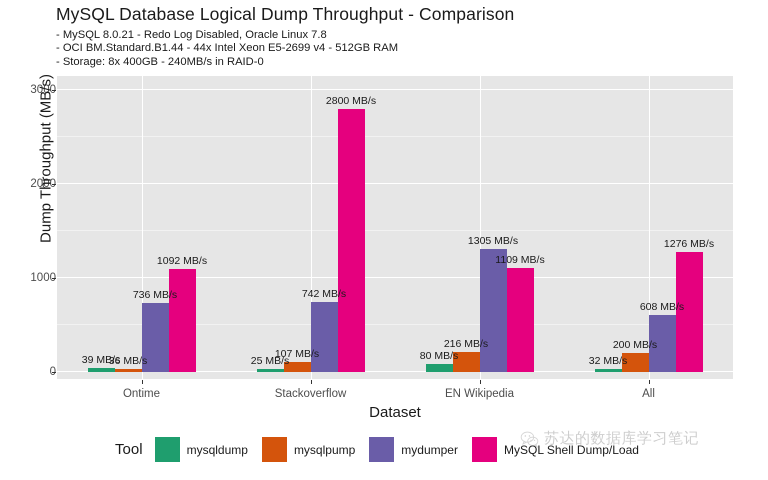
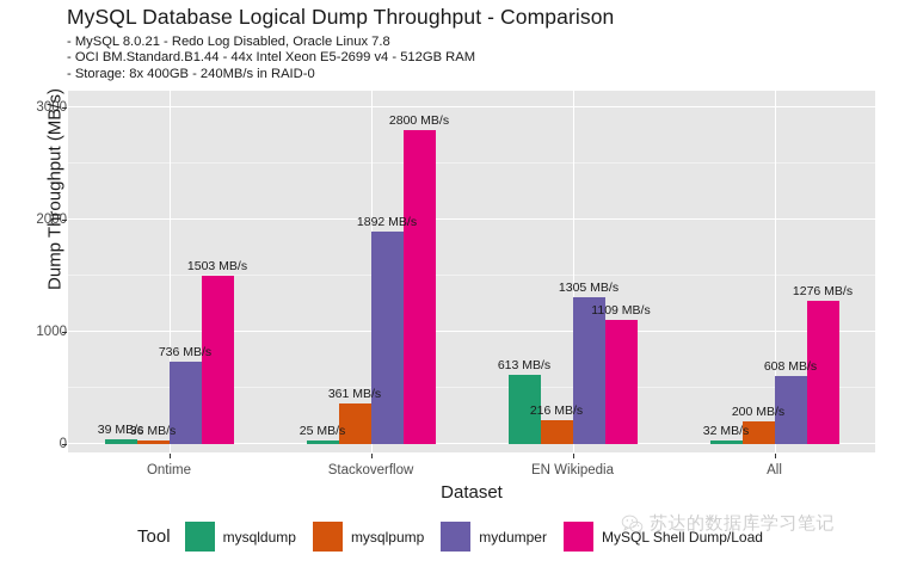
MySQL Shell Dump/Load/Ontime: 1092 -> 1503
mysqlpump/Stackoverflow: 107 -> 361
mydumper/Stackoverflow: 742 -> 1892
mysqldump/EN Wikipedia: 80 -> 613
